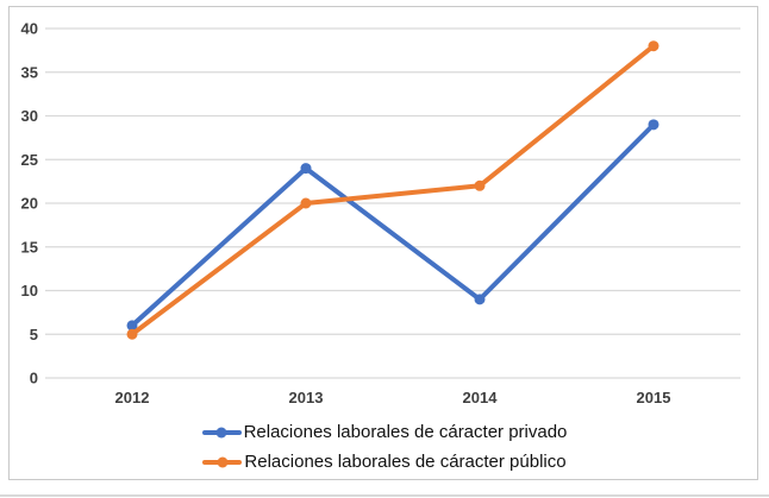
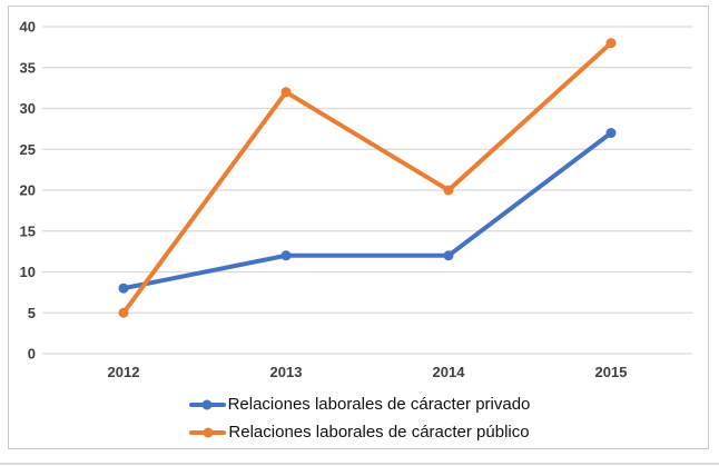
Relaciones laborales de cáracter privado/2012: 6 -> 8
Relaciones laborales de cáracter privado/2013: 24 -> 12
Relaciones laborales de cáracter público/2013: 20 -> 32
Relaciones laborales de cáracter privado/2014: 9 -> 12
Relaciones laborales de cáracter público/2014: 22 -> 20
Relaciones laborales de cáracter privado/2015: 29 -> 27
